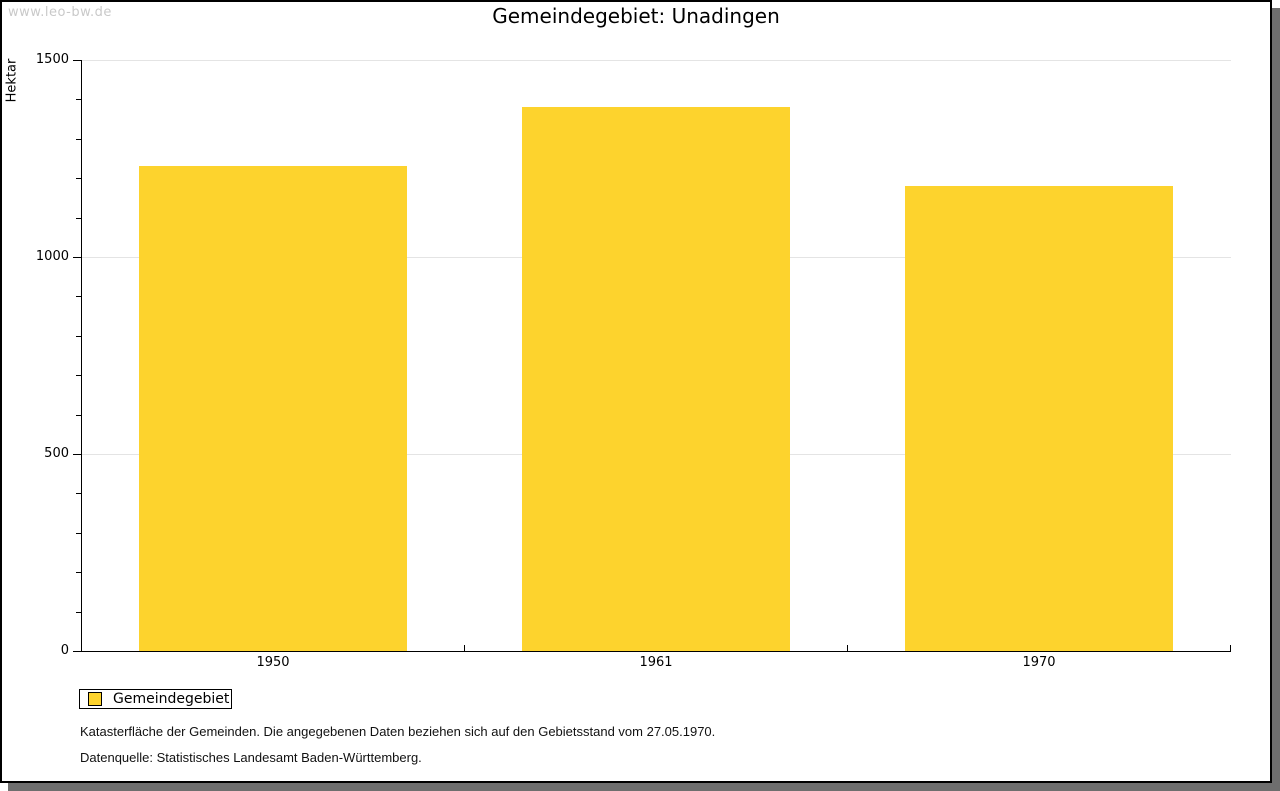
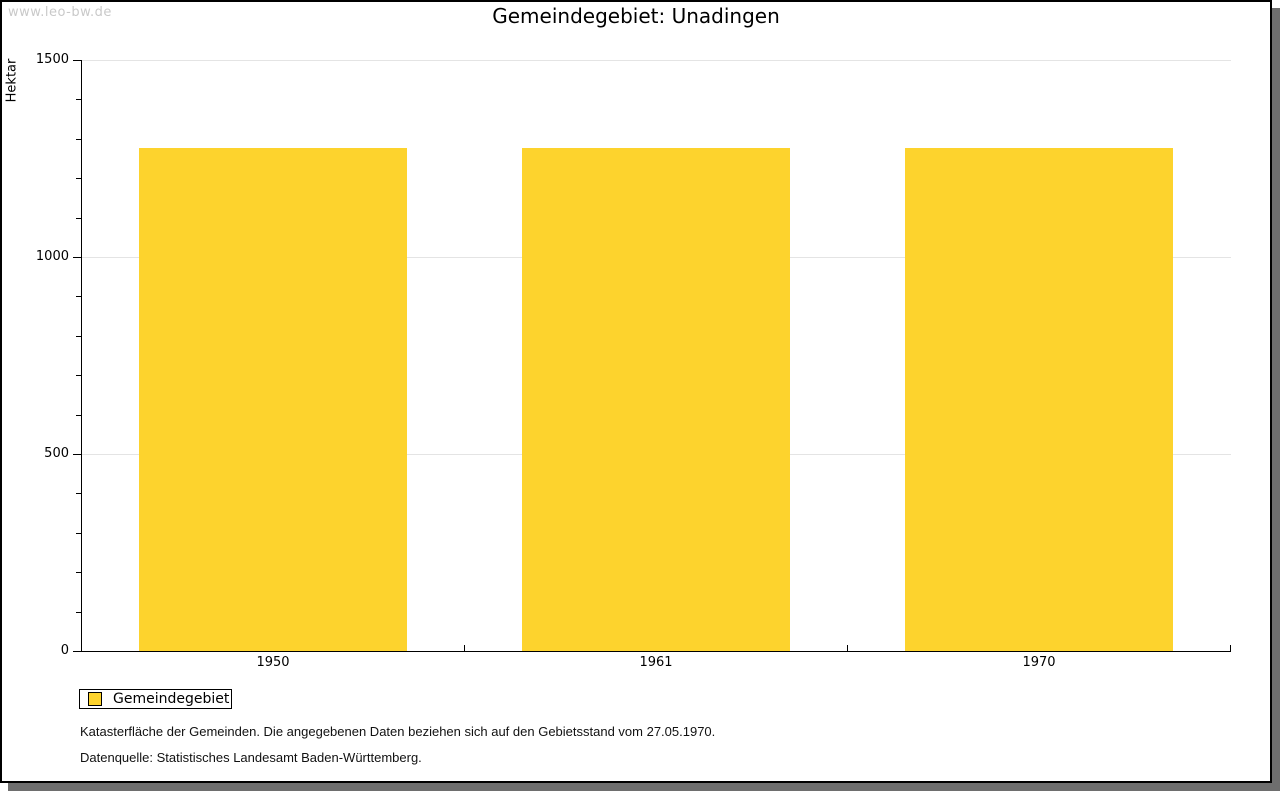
1950: 1230 -> 1280
1961: 1380 -> 1280
1970: 1180 -> 1280
